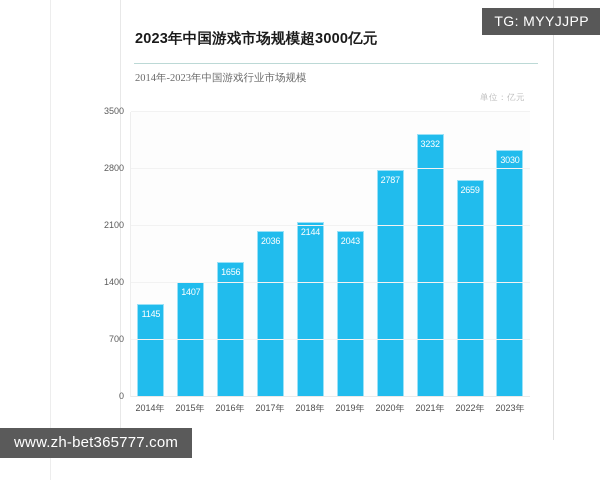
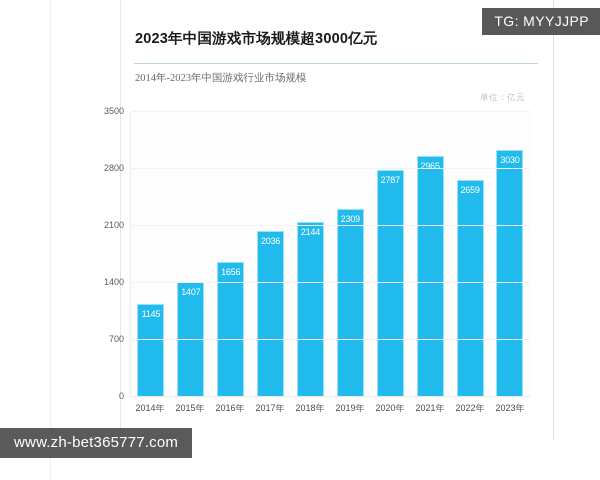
2019年: 2043 -> 2309
2021年: 3232 -> 2965
